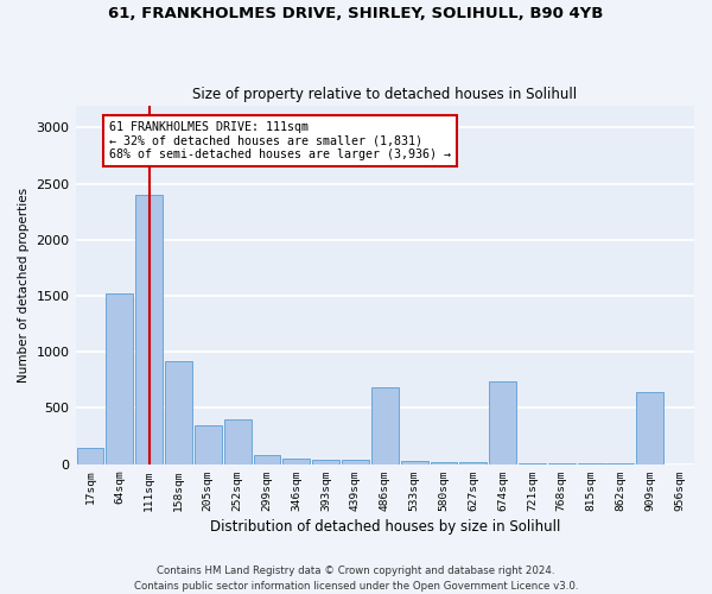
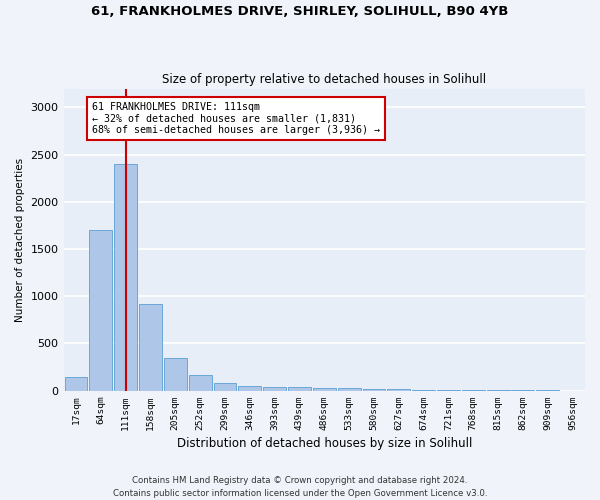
64sqm: 1520 -> 1700
252sqm: 400 -> 160
486sqm: 680 -> 20
674sqm: 740 -> 10
909sqm: 640 -> 0
